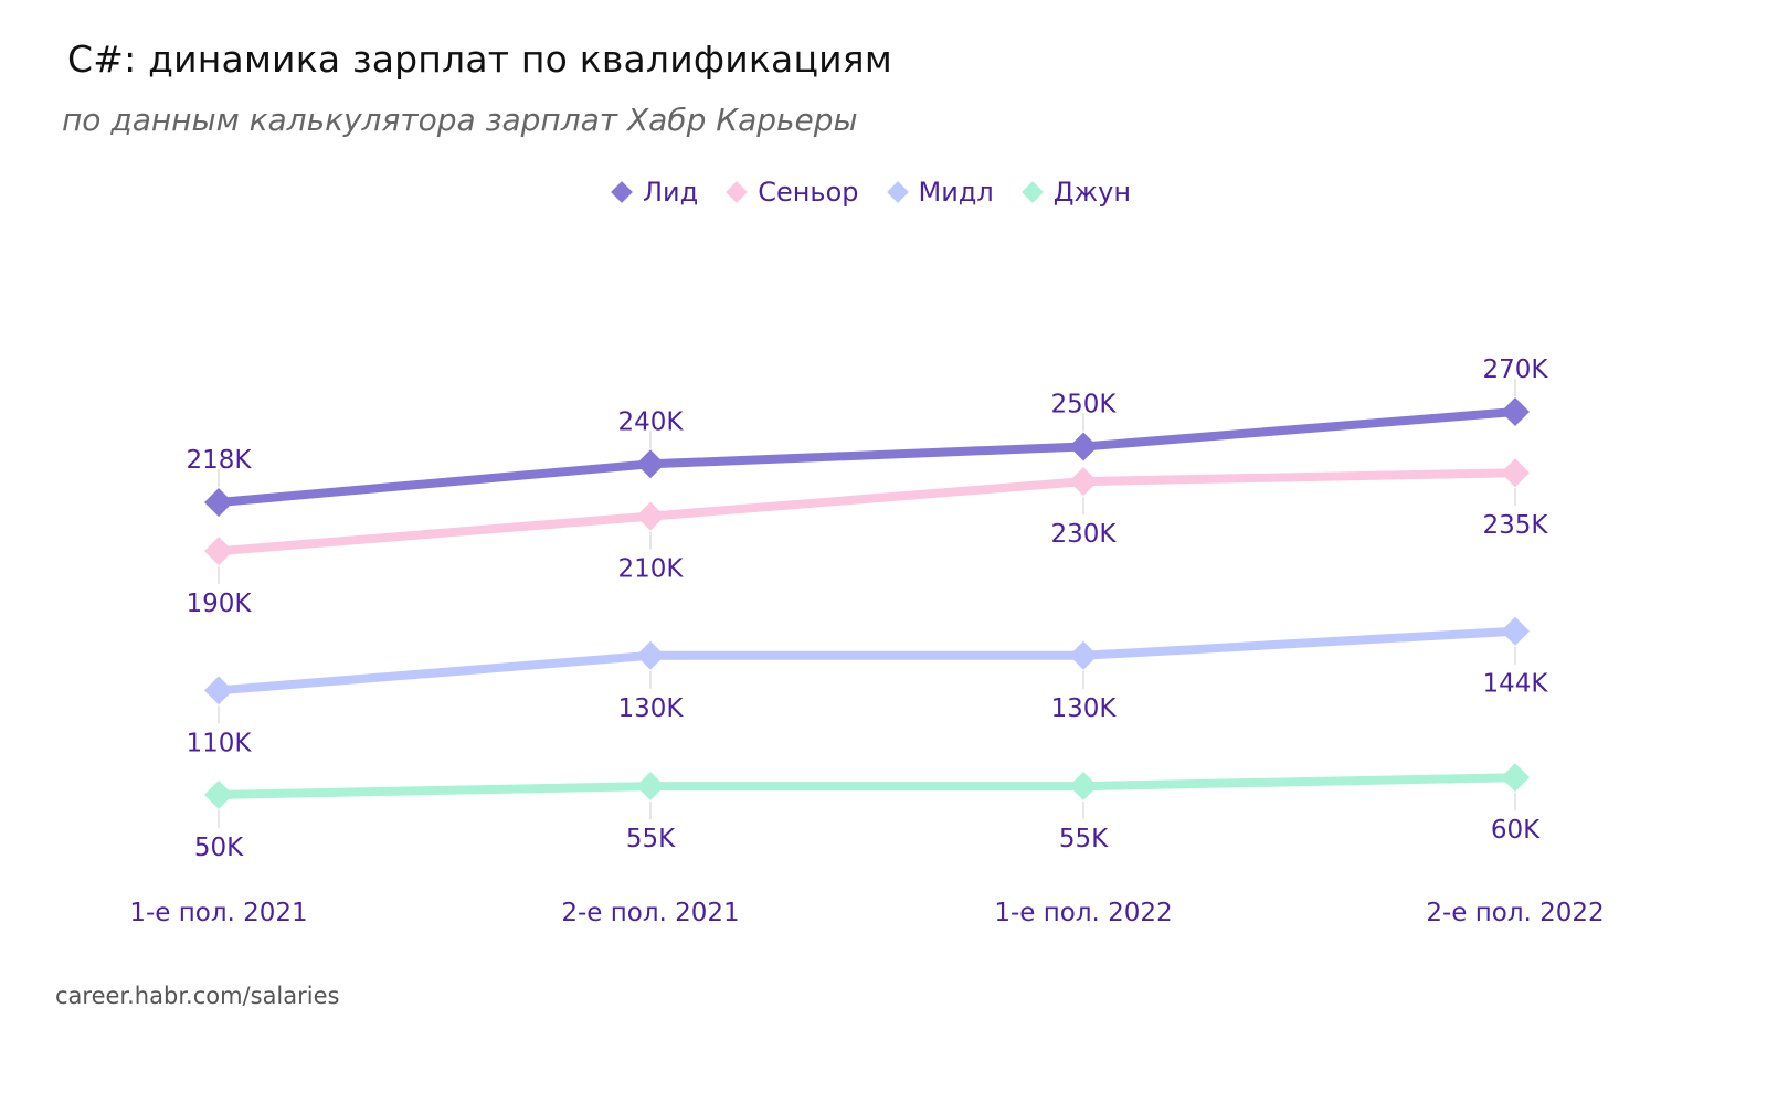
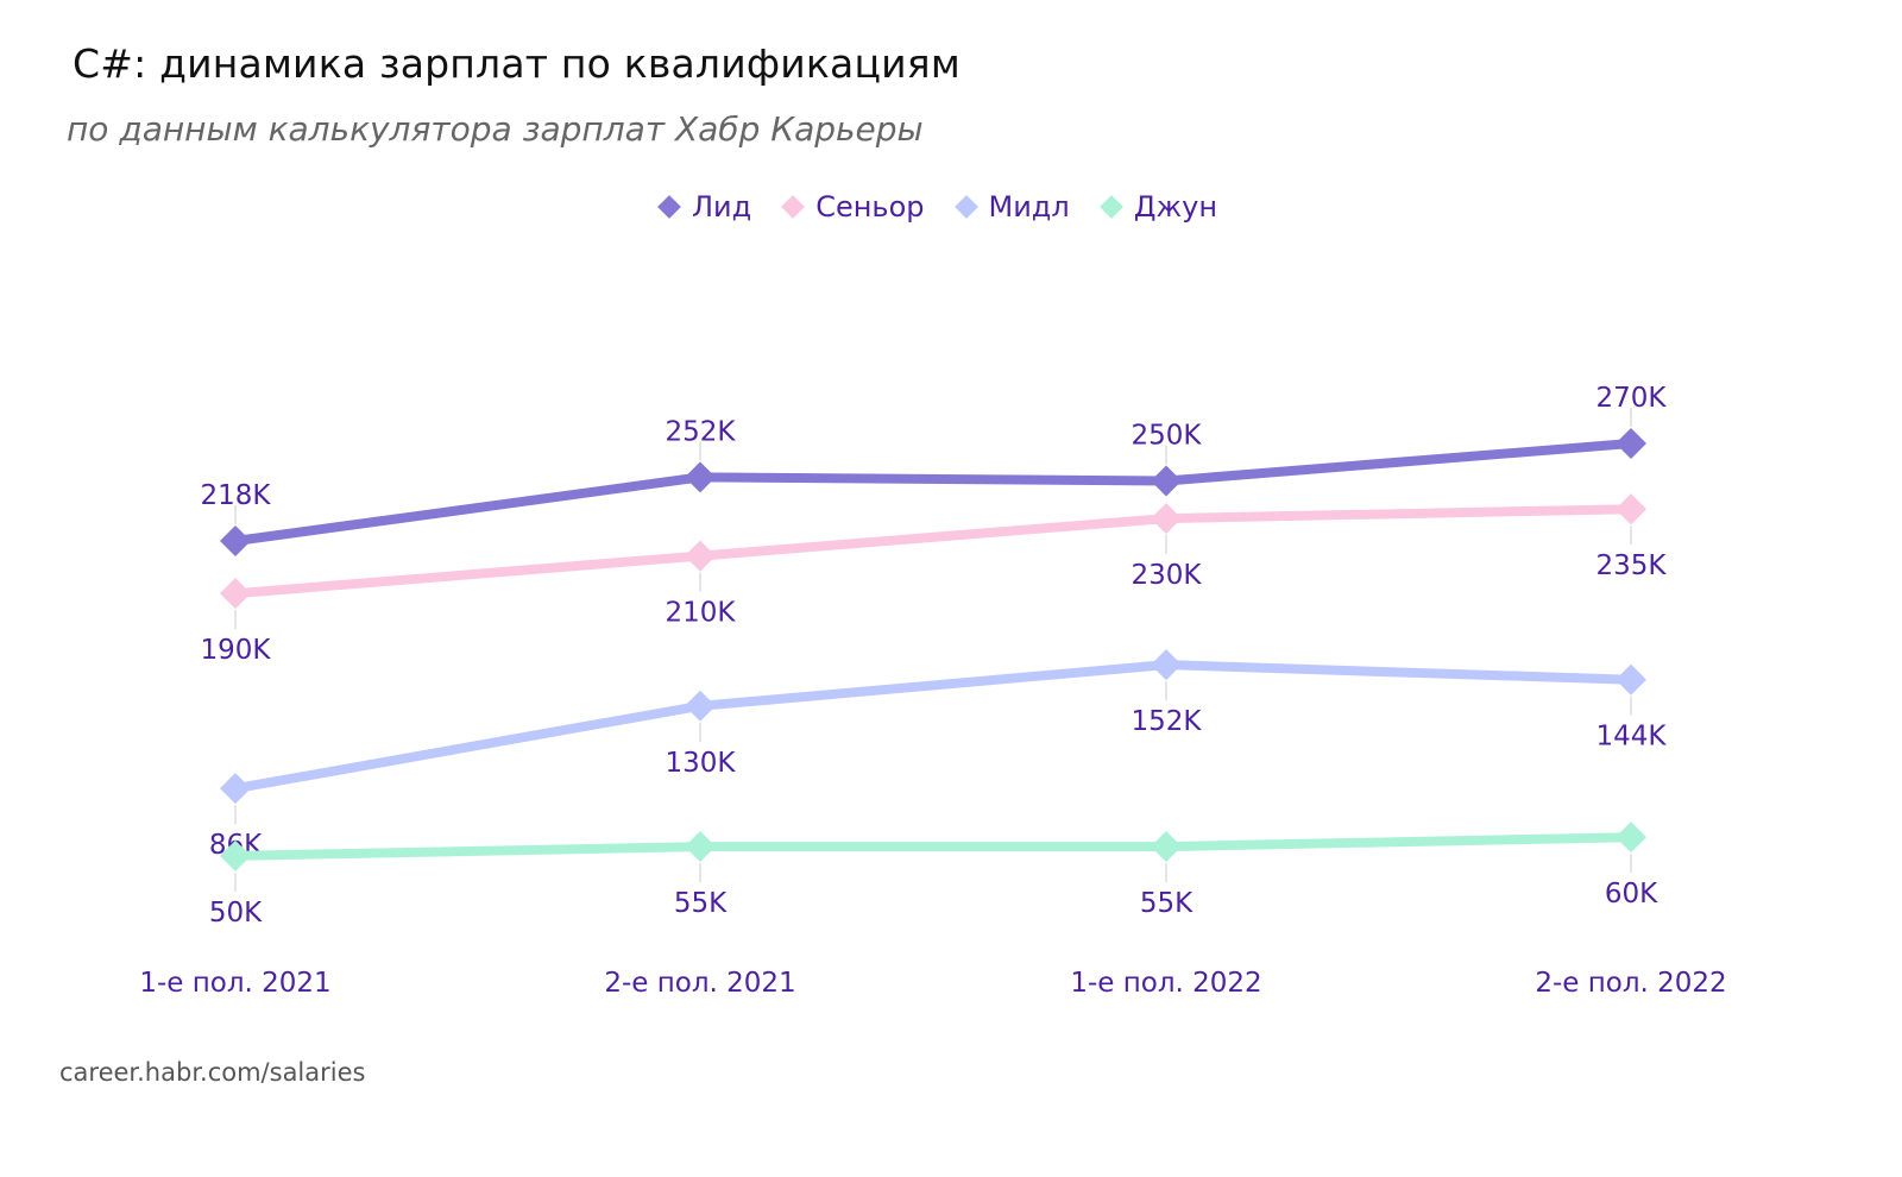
Мидл/1-е пол. 2021: 110K -> 86K
Лид/2-е пол. 2021: 240K -> 252K
Мидл/1-е пол. 2022: 130K -> 152K
